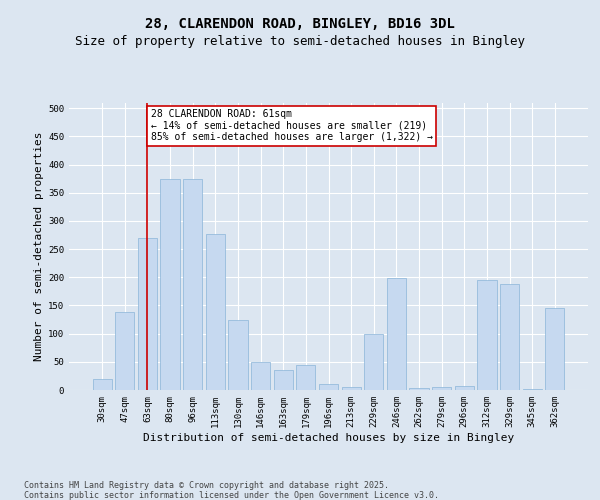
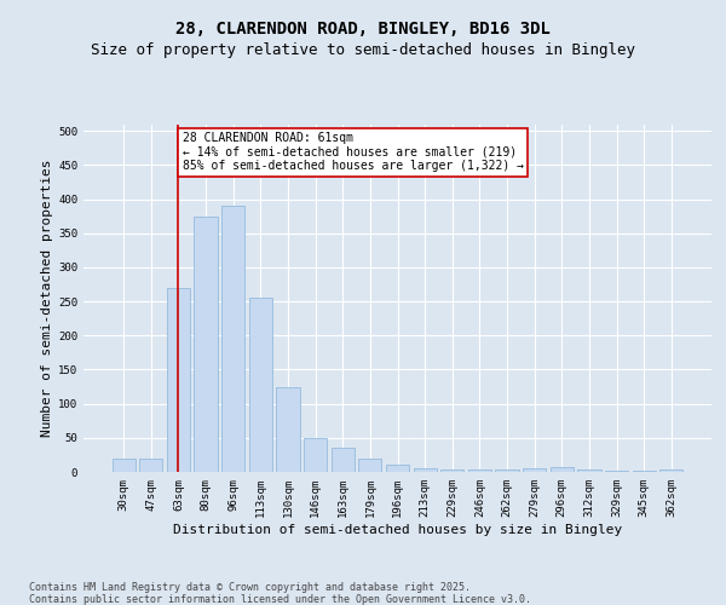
47sqm: 138 -> 20
96sqm: 374 -> 390
113sqm: 276 -> 255
179sqm: 44 -> 20
229sqm: 100 -> 4
246sqm: 198 -> 3
312sqm: 196 -> 3
329sqm: 188 -> 1
362sqm: 146 -> 3
